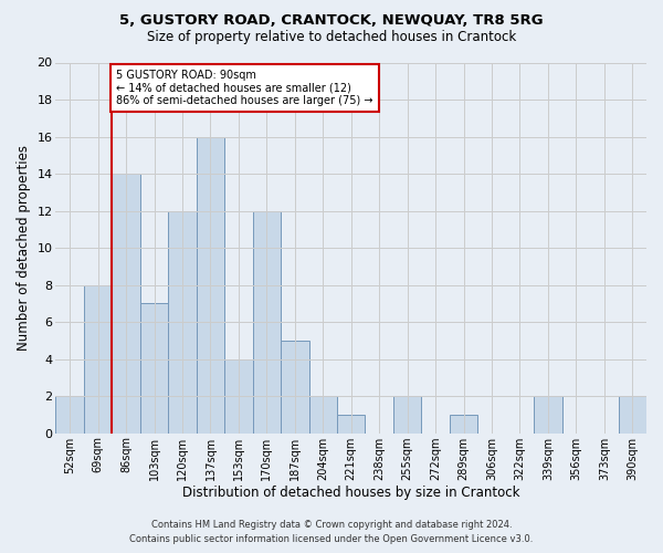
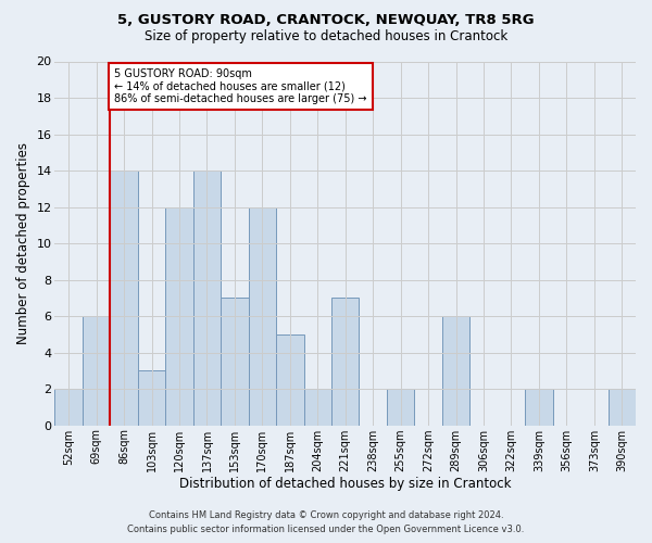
69sqm: 8 -> 6
103sqm: 7 -> 3
137sqm: 16 -> 14
153sqm: 4 -> 7
221sqm: 1 -> 7
289sqm: 1 -> 6
